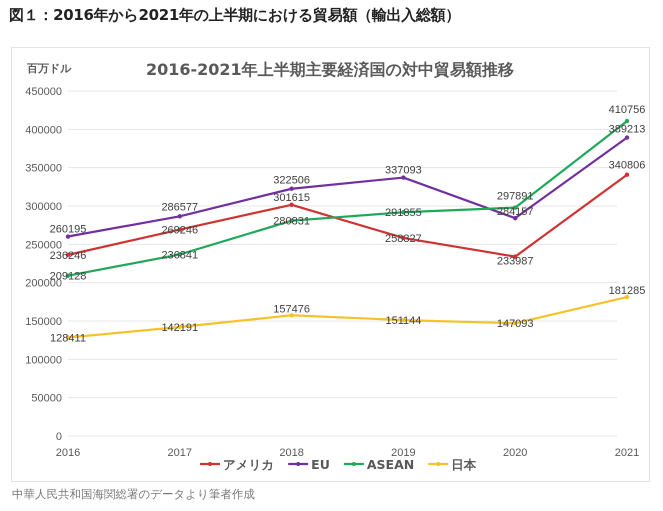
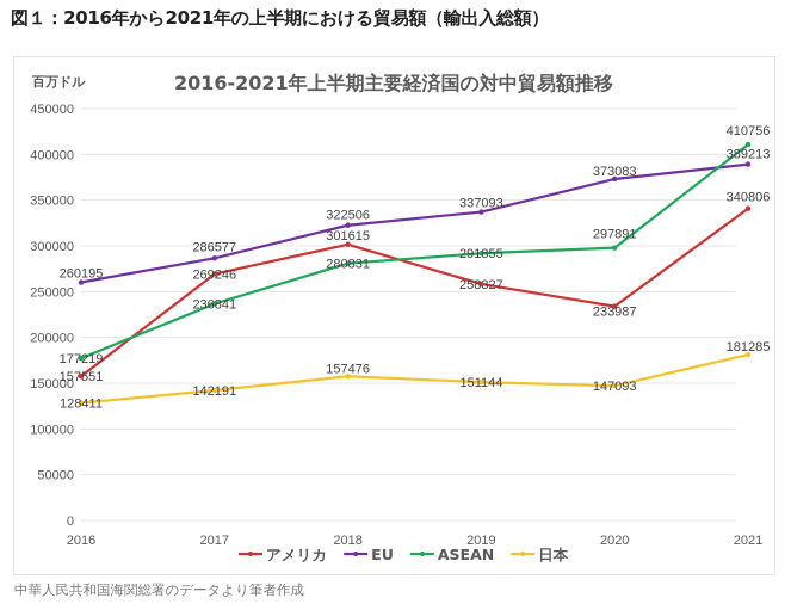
アメリカ/2016: 236246 -> 157551
ASEAN/2016: 209128 -> 177219
EU/2020: 284157 -> 373083
